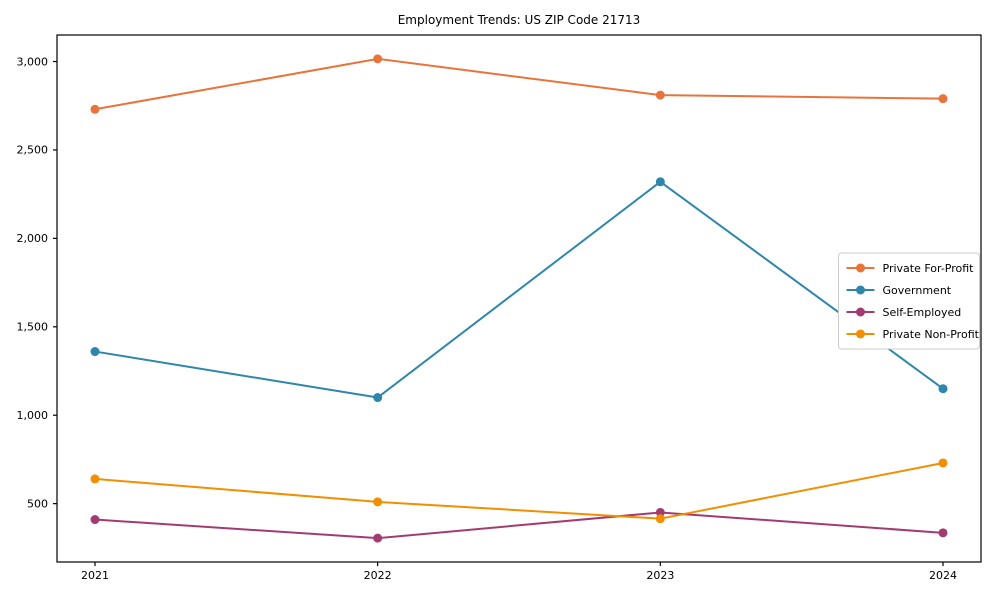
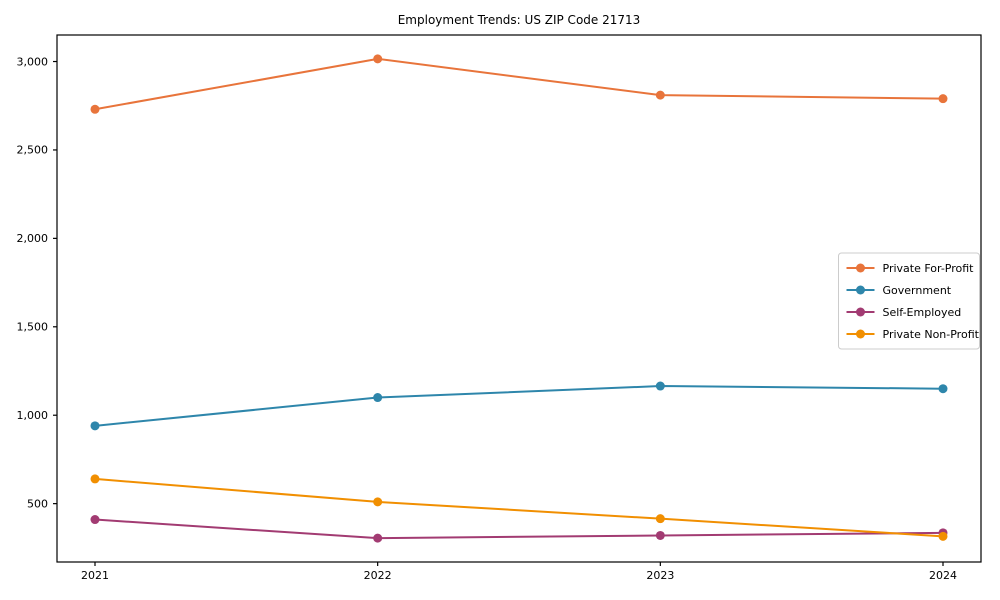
Government/2021: 1360 -> 940
Government/2023: 2320 -> 1160
Self-Employed/2023: 450 -> 320
Private Non-Profit/2024: 730 -> 320
